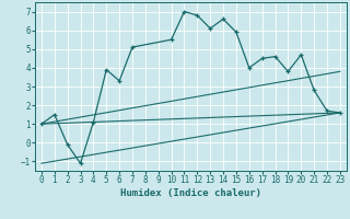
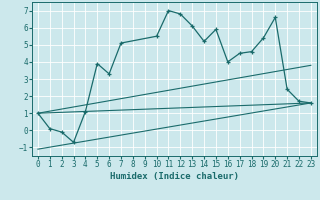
1: 1.5 -> 0.1
3: -1.1 -> -0.7
14: 6.6 -> 5.2
19: 3.8 -> 5.4
20: 4.7 -> 6.6
21: 2.8 -> 2.4
